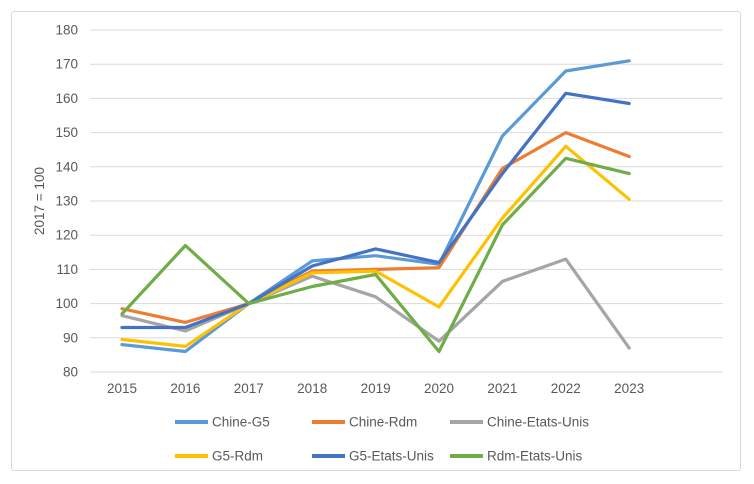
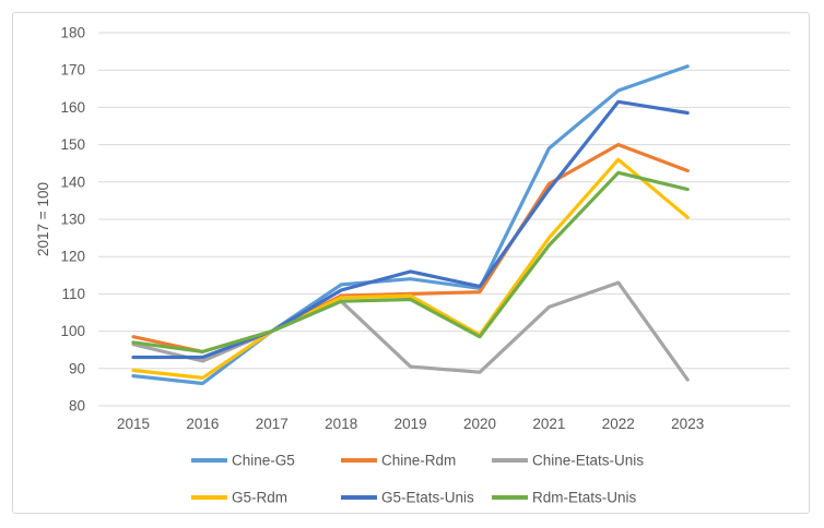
Rdm-Etats-Unis/2016: 117 -> 94
Rdm-Etats-Unis/2018: 105 -> 108
Chine-Etats-Unis/2019: 102 -> 90
Rdm-Etats-Unis/2020: 86 -> 98
Chine-G5/2022: 168 -> 164
